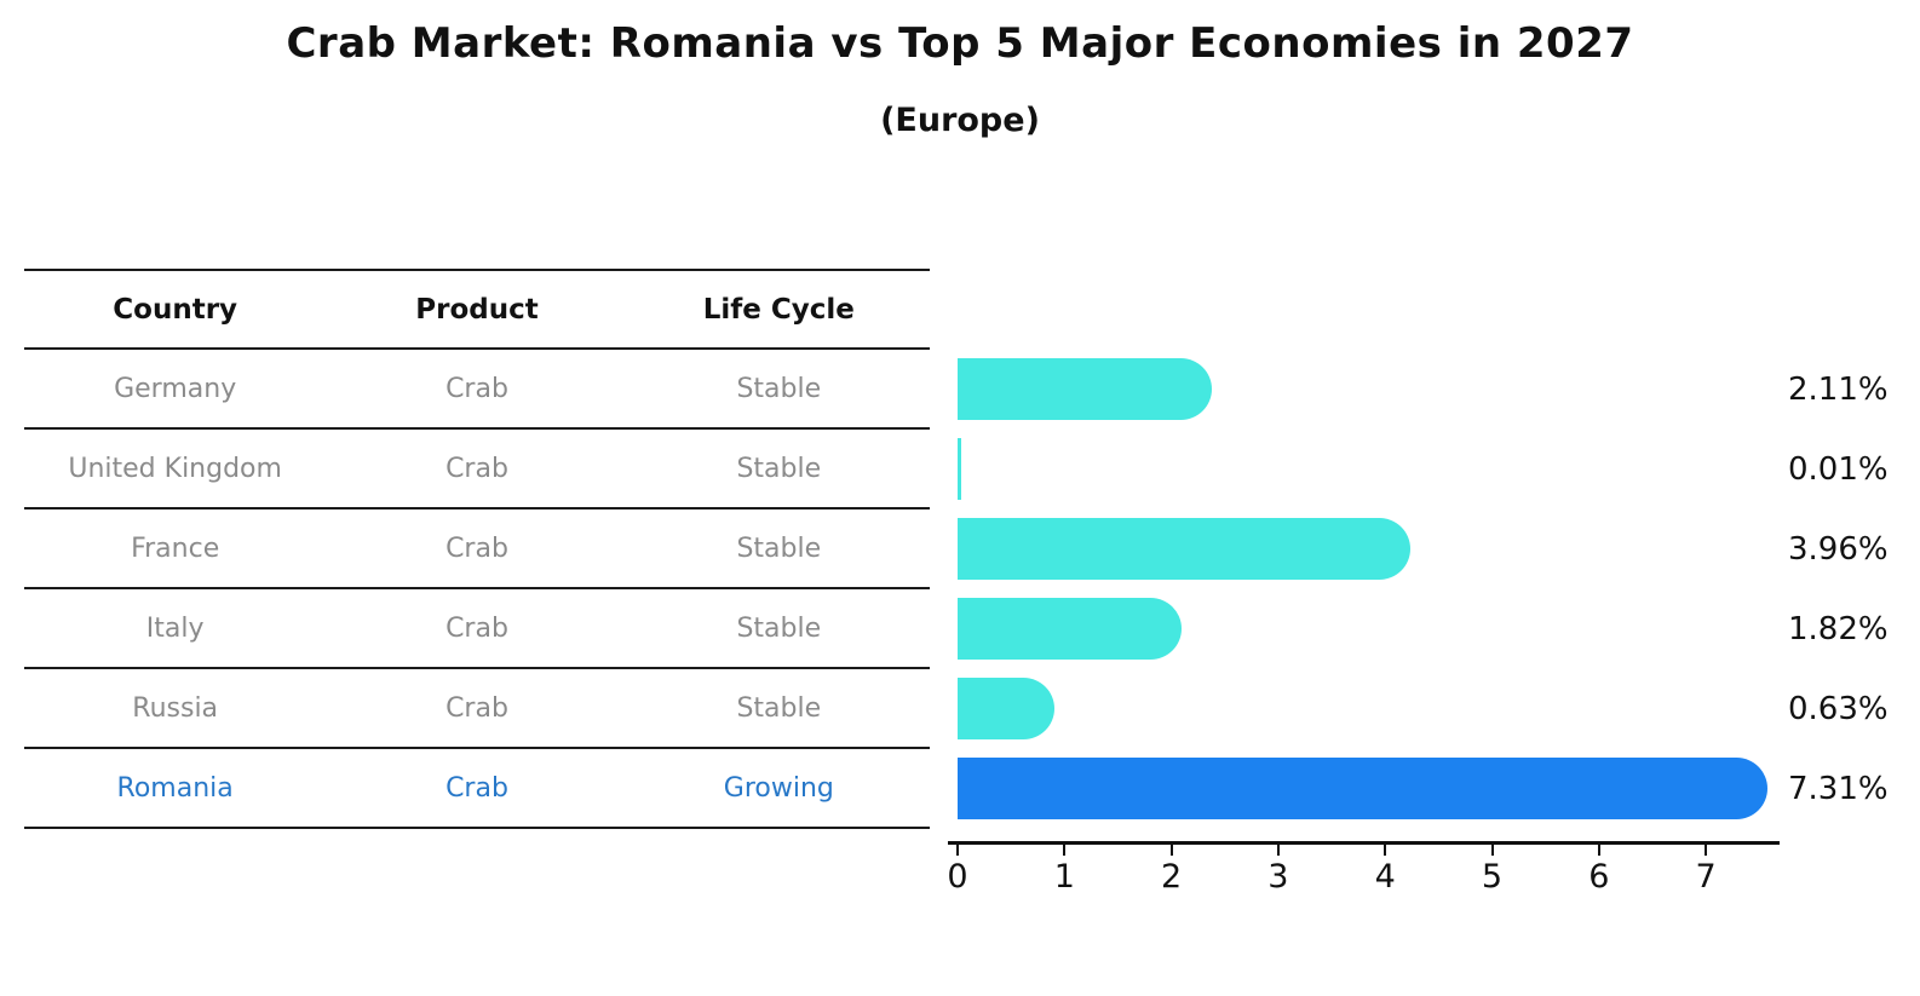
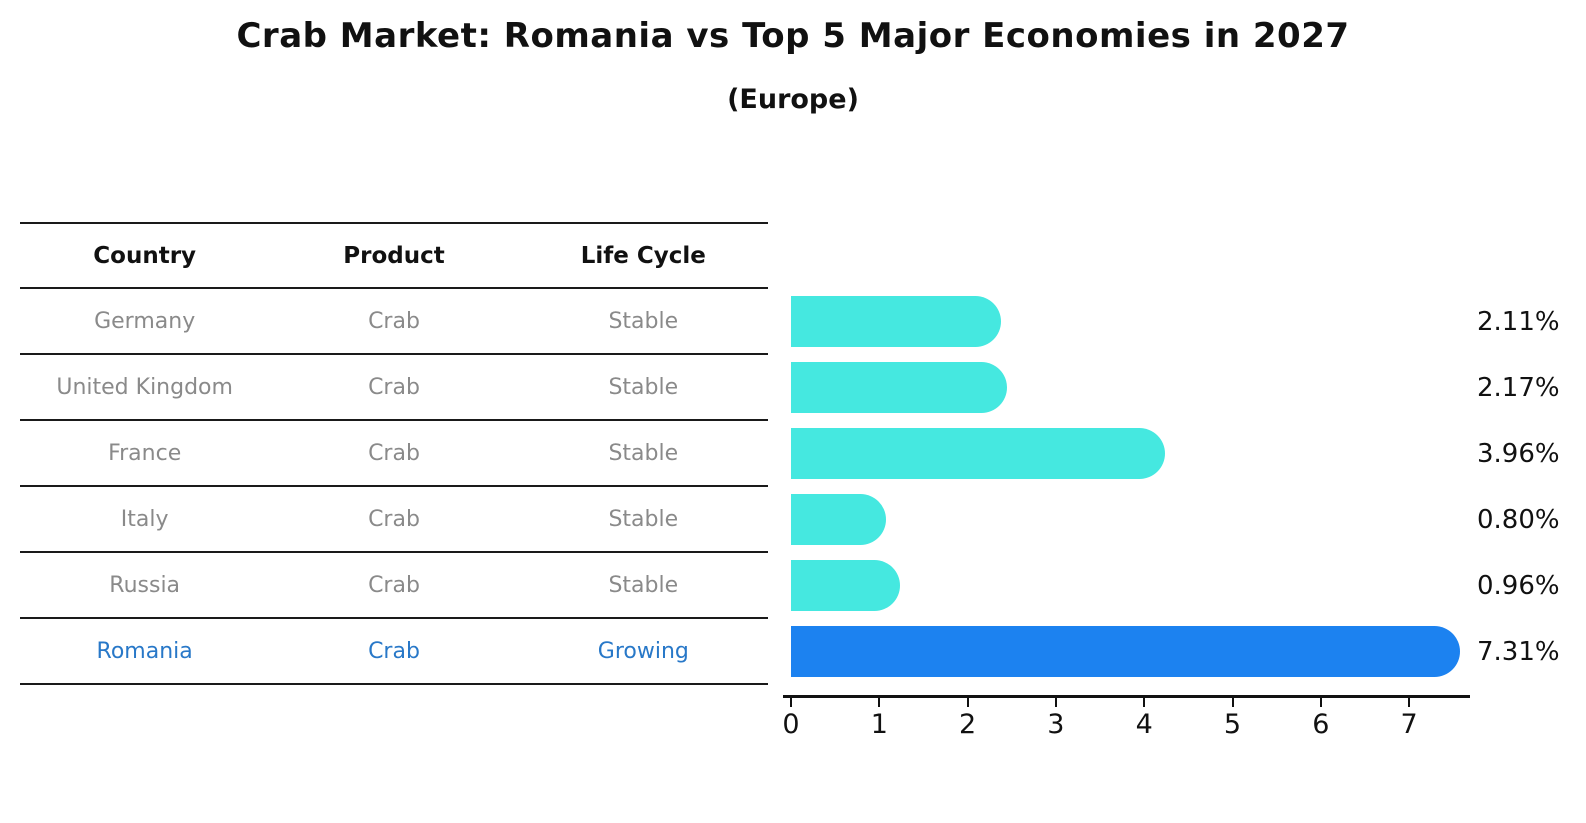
United Kingdom: 0.01% -> 2.17%
Italy: 1.82% -> 0.80%
Russia: 0.63% -> 0.96%
